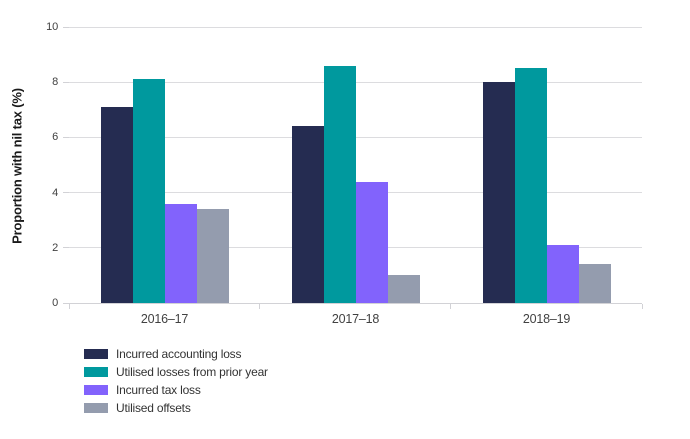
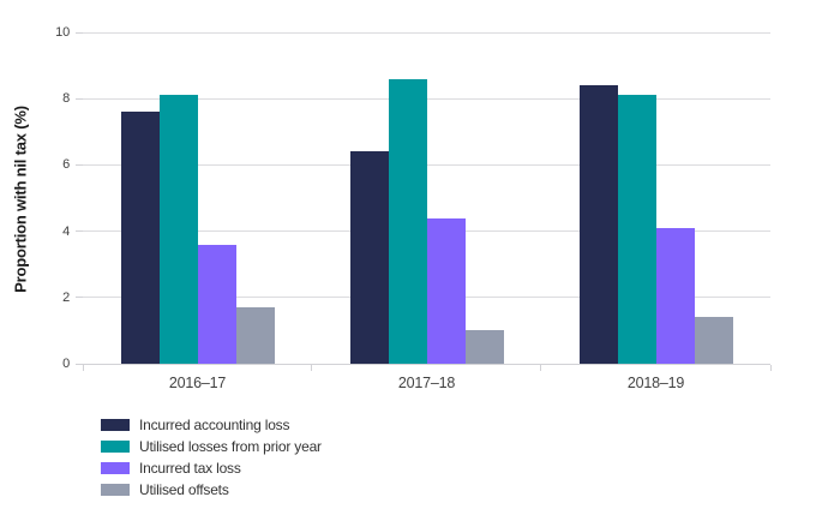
Incurred accounting loss/2016–17: 7.1 -> 7.6
Utilised offsets/2016–17: 3.4 -> 1.7
Incurred accounting loss/2018–19: 8.0 -> 8.4
Utilised losses from prior year/2018–19: 8.5 -> 8.1
Incurred tax loss/2018–19: 2.1 -> 4.1
